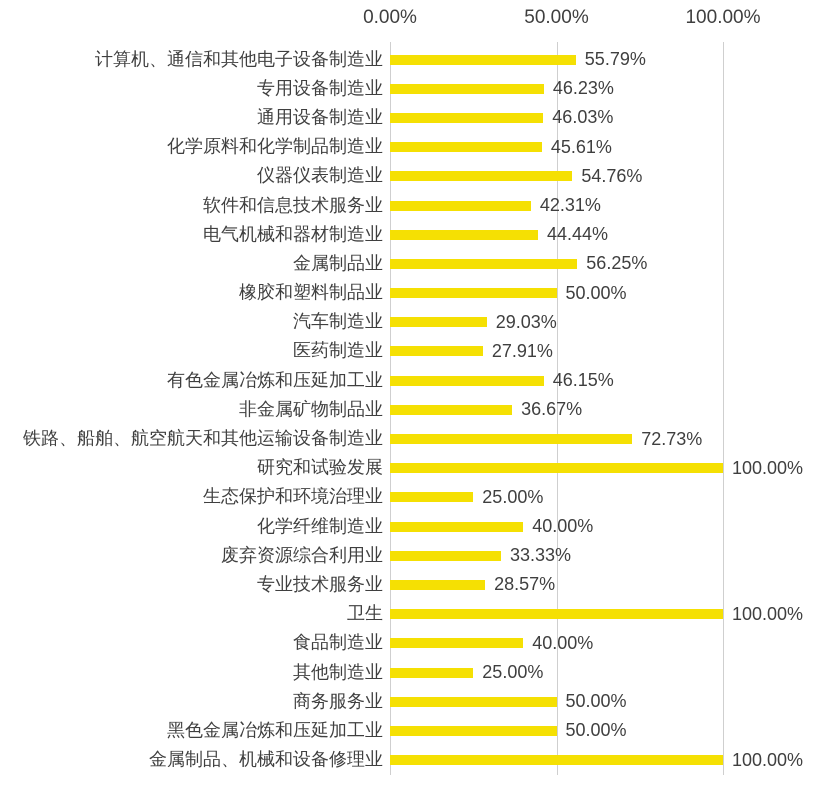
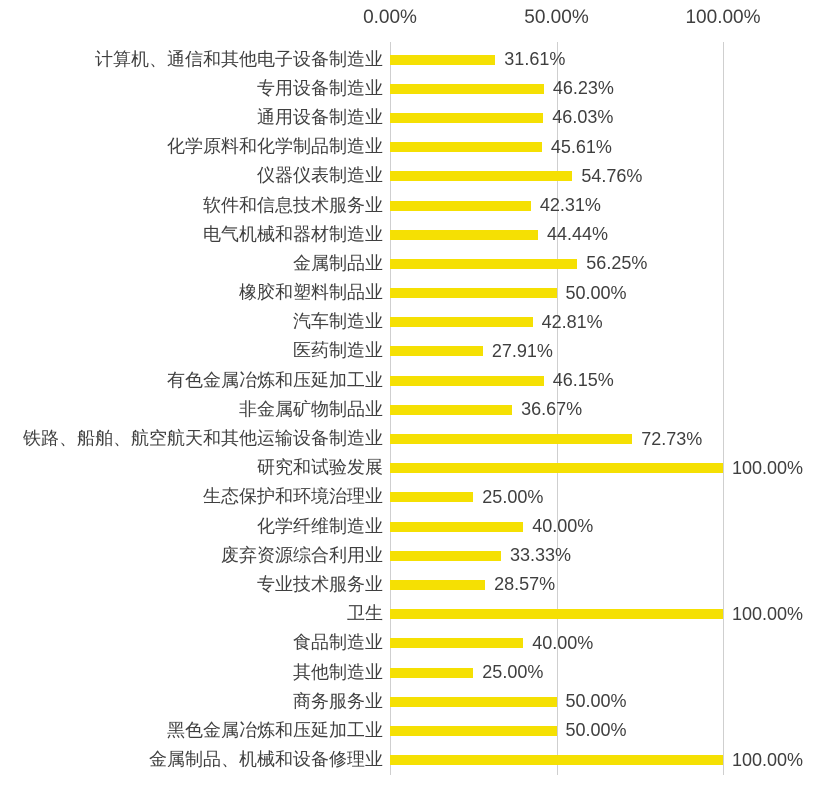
计算机、通信和其他电子设备制造业: 55.79% -> 31.61%
汽车制造业: 29.03% -> 42.81%
